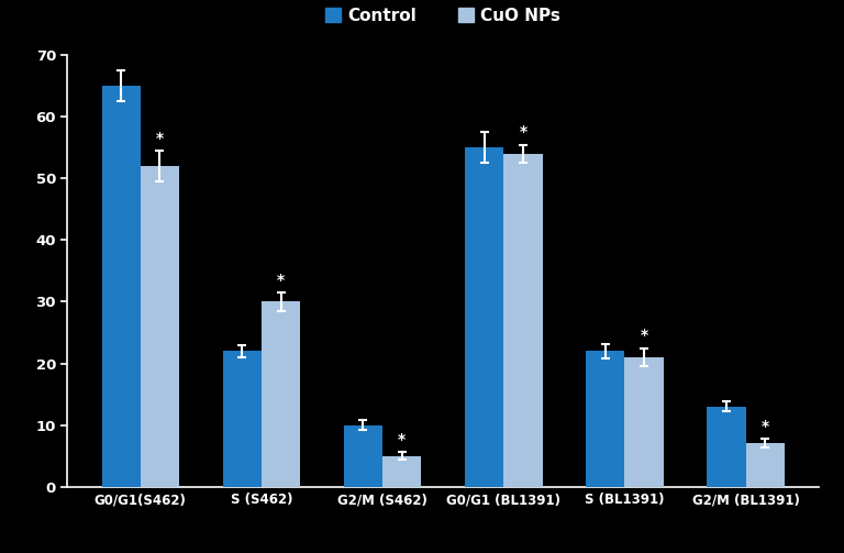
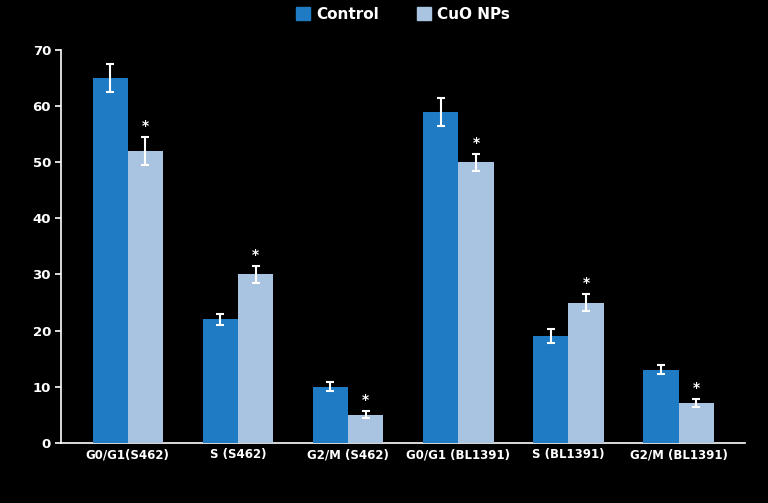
Control/G0/G1 (BL1391): 55 -> 59
CuO NPs/G0/G1 (BL1391): 54 -> 50
Control/S (BL1391): 22 -> 19
CuO NPs/S (BL1391): 21 -> 25
